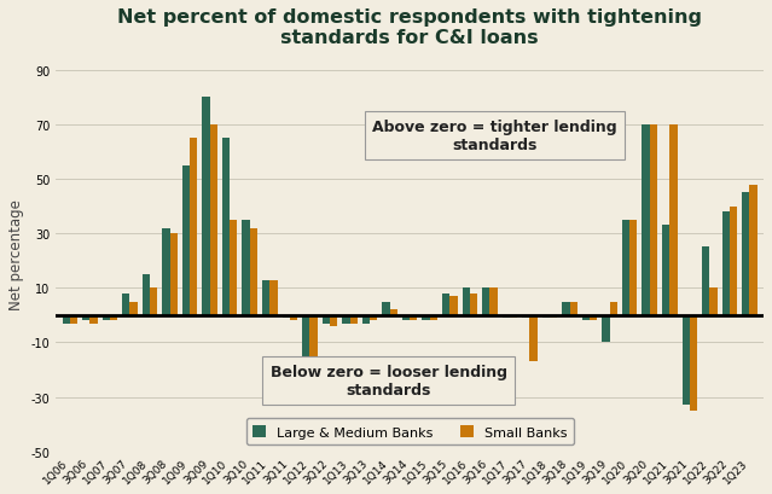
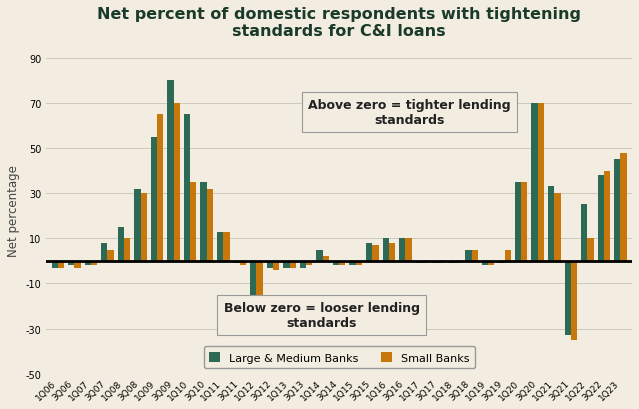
Small Banks/3Q17: -17 -> -1
Large & Medium Banks/3Q19: -10 -> -1
Small Banks/1Q21: 70 -> 30
